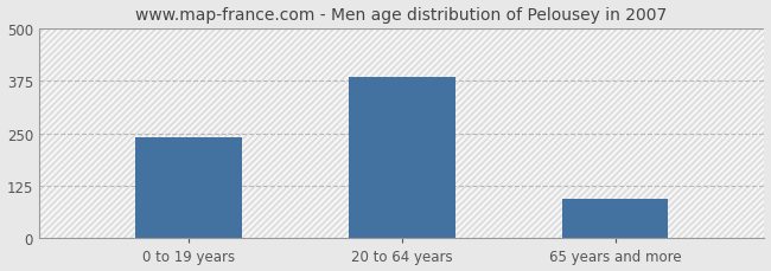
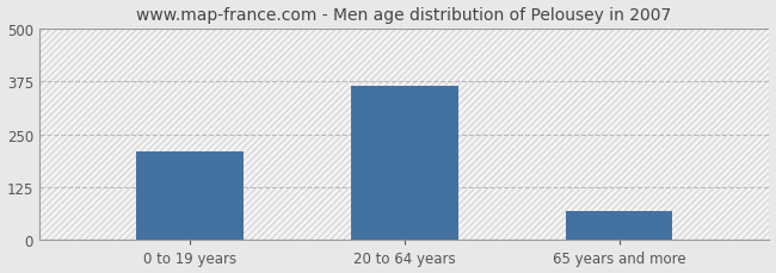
0 to 19 years: 240 -> 210
20 to 64 years: 385 -> 365
65 years and more: 95 -> 70
